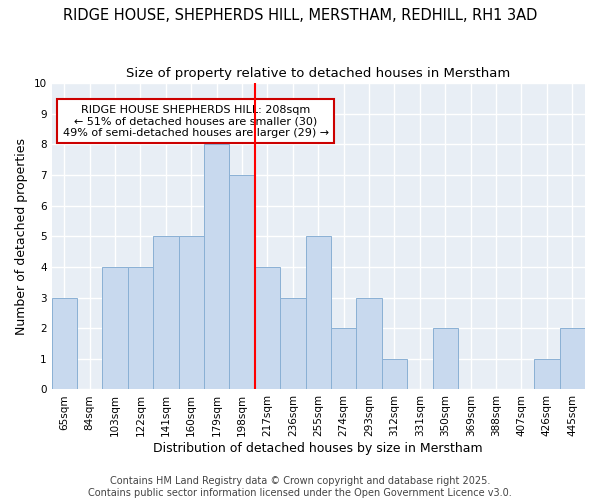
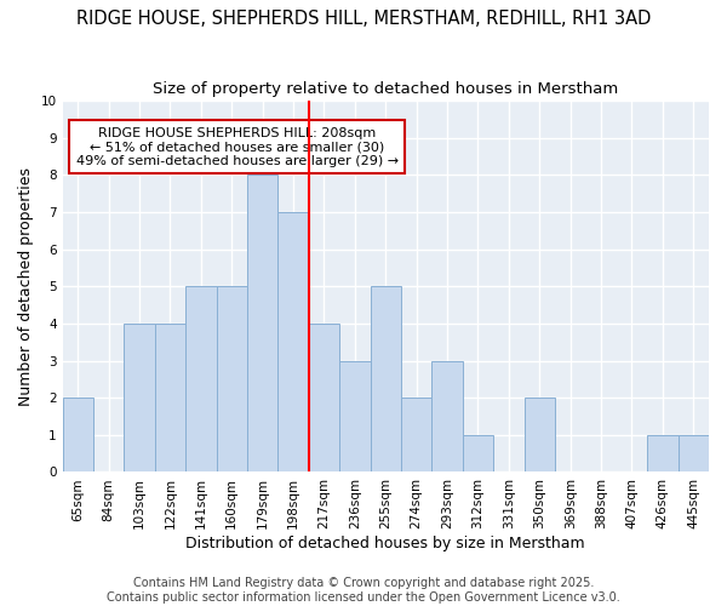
65sqm: 3 -> 2
445sqm: 2 -> 1
